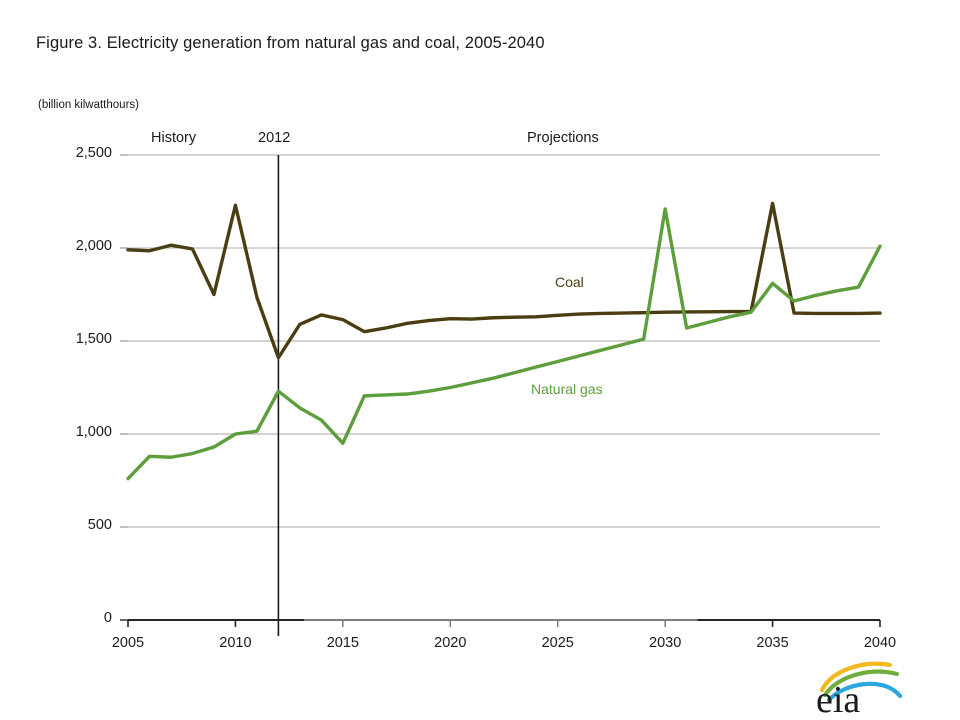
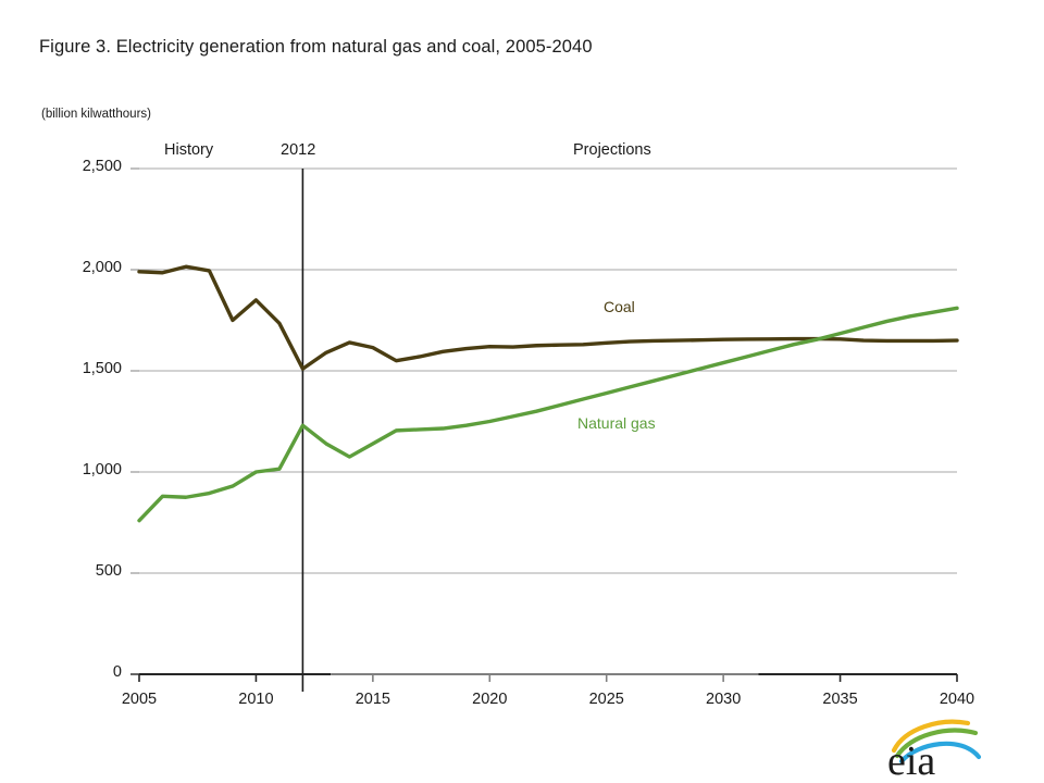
Coal/2010: 2230 -> 1850
Coal/2012: 1410 -> 1510
Natural gas/2015: 950 -> 1140
Natural gas/2030: 2210 -> 1540
Coal/2035: 2240 -> 1660
Natural gas/2035: 1810 -> 1680
Natural gas/2040: 2010 -> 1810
